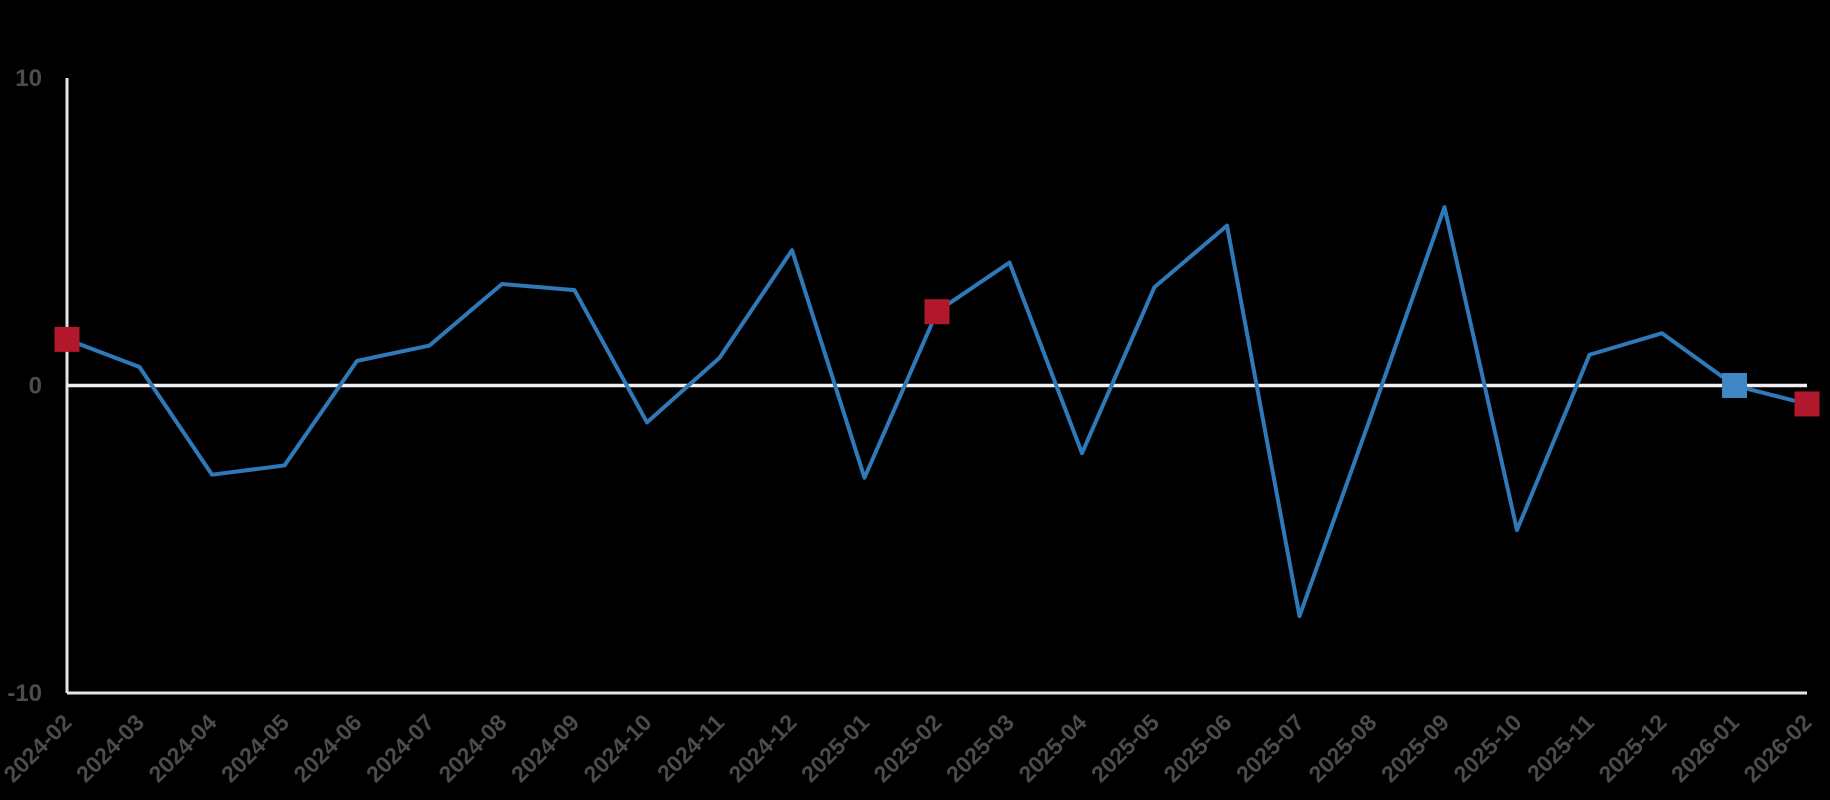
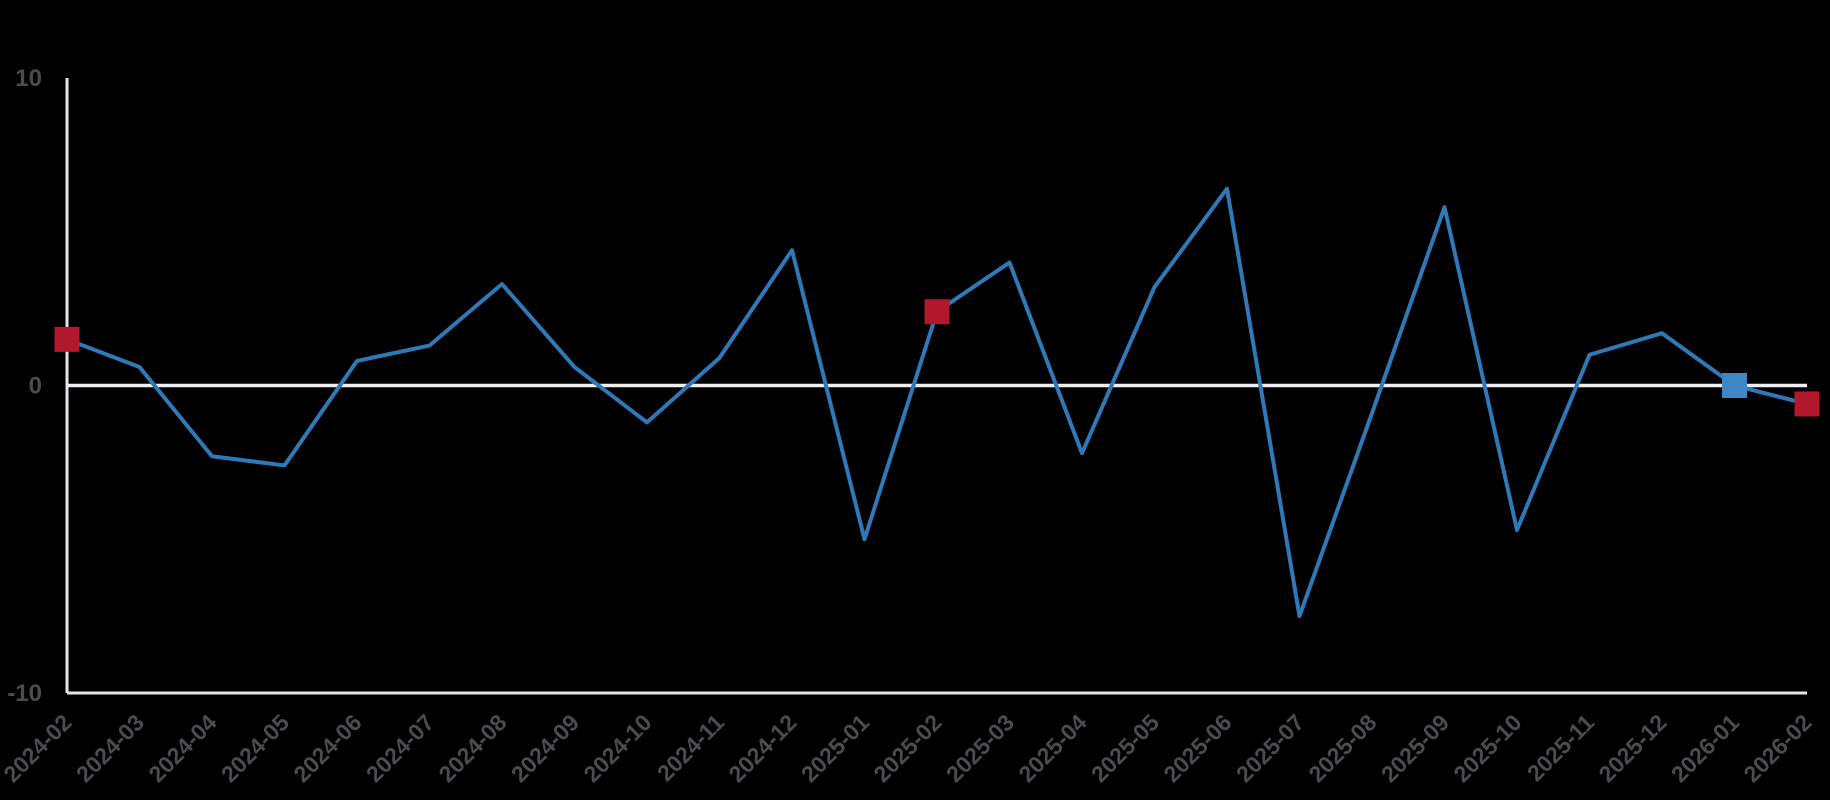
2024-04: -2.9 -> -2.3
2024-09: 3.1 -> 0.6
2025-01: -3.0 -> -5.0
2025-06: 5.2 -> 6.4
